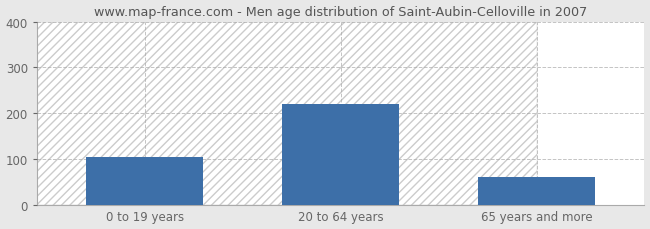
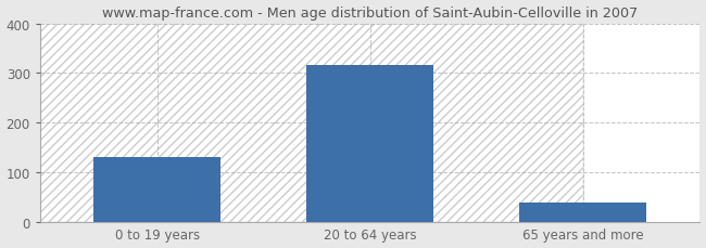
0 to 19 years: 105 -> 130
20 to 64 years: 220 -> 315
65 years and more: 60 -> 38
